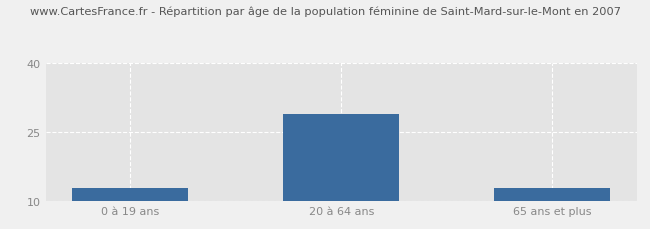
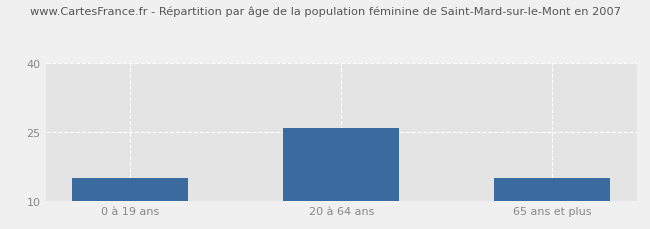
0 à 19 ans: 13 -> 15
20 à 64 ans: 29 -> 26
65 ans et plus: 13 -> 15
